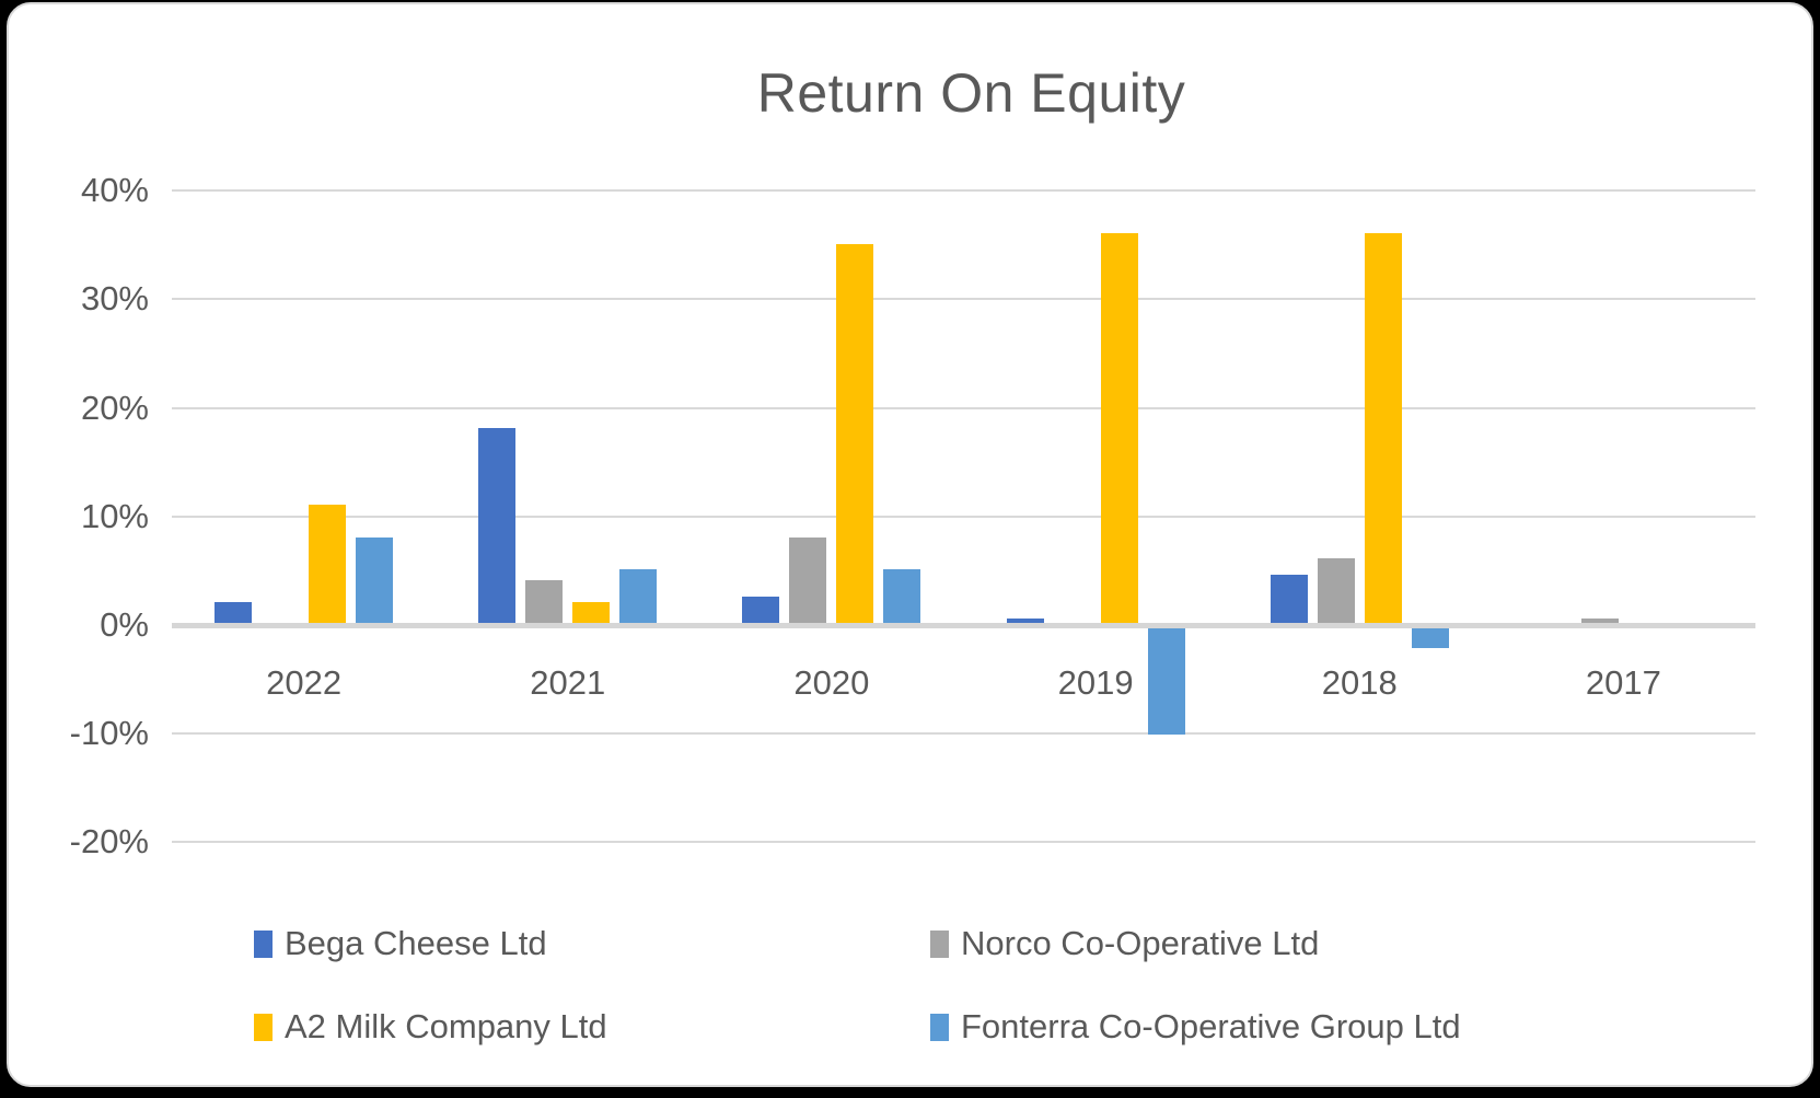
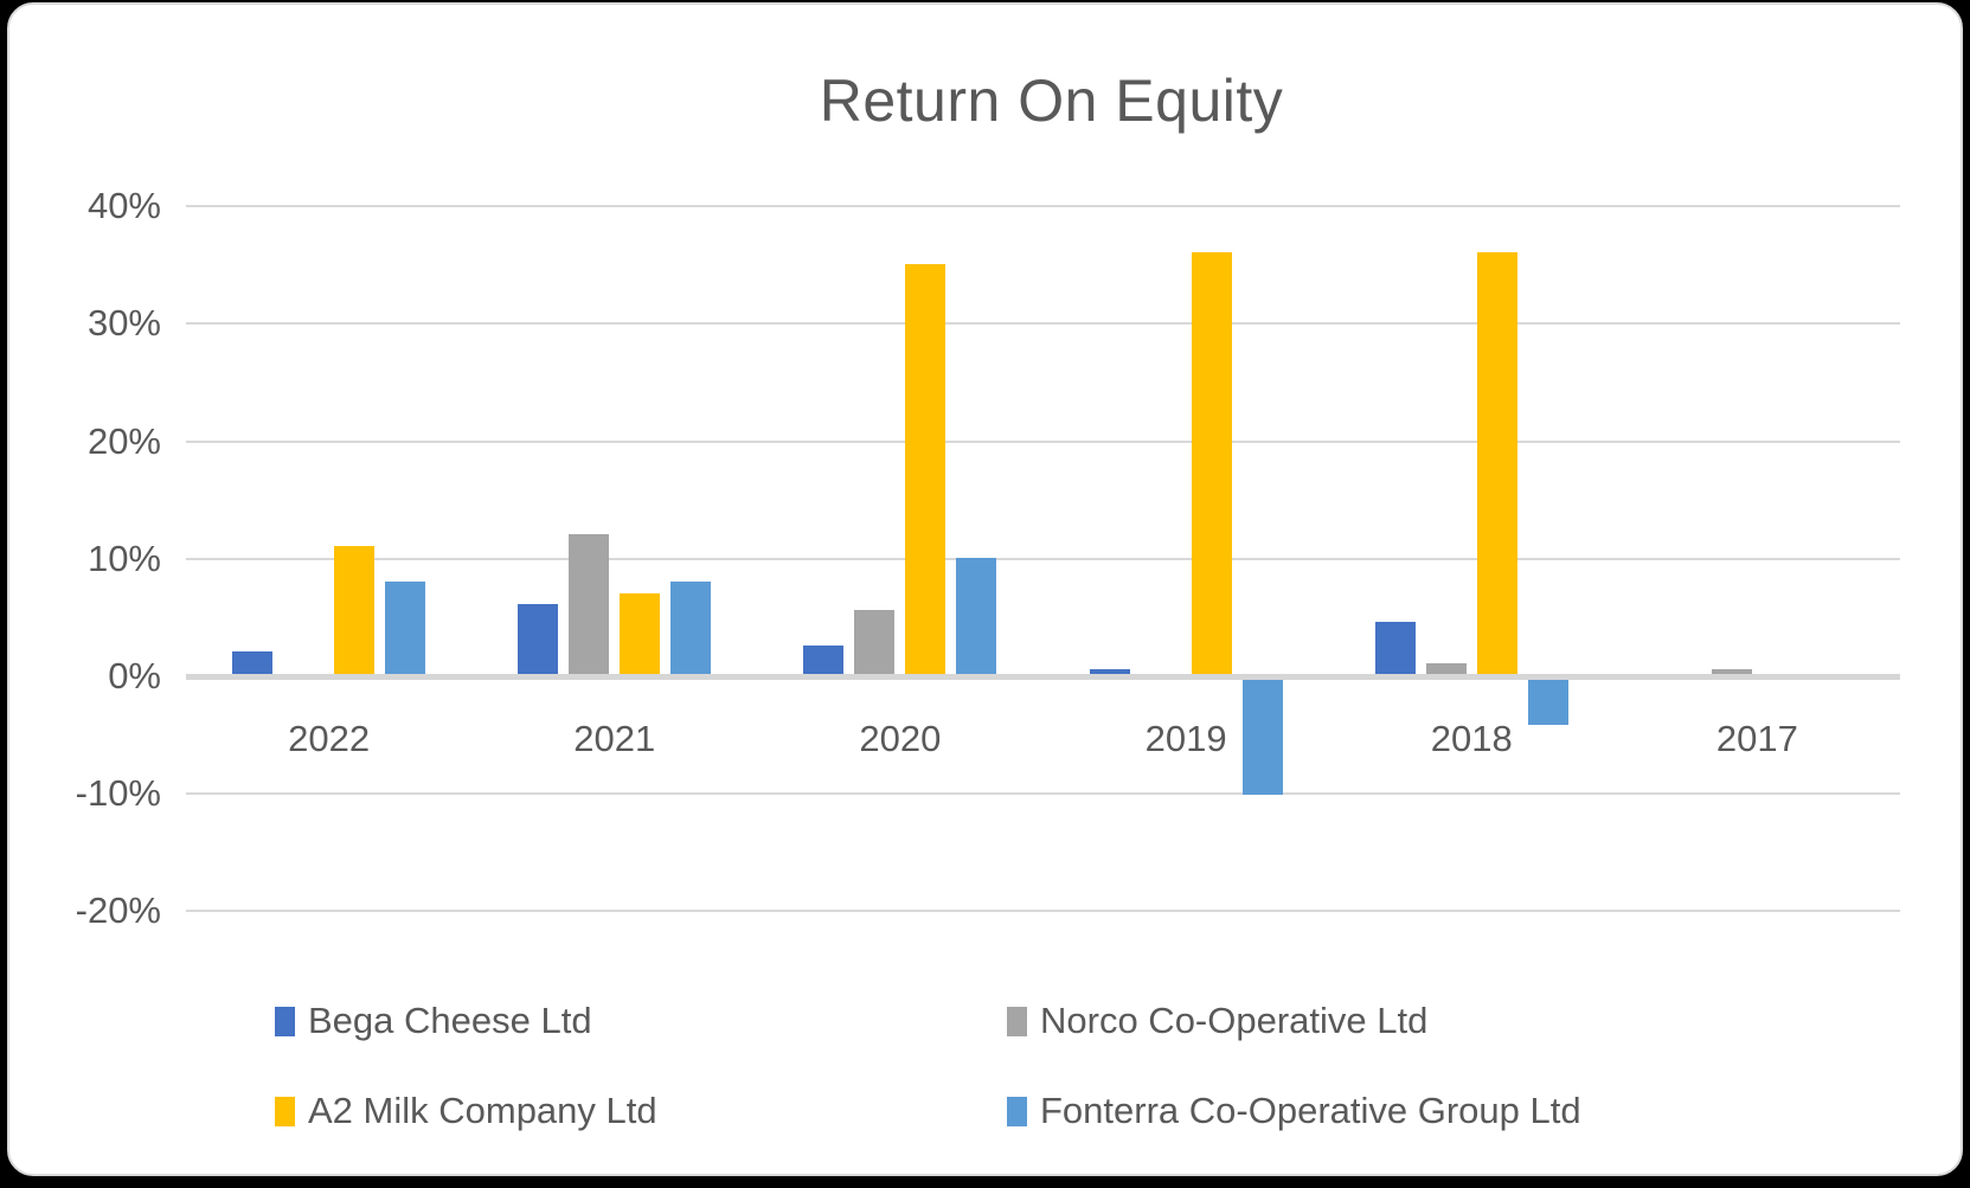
Bega Cheese Ltd/2021: 18% -> 6%
Norco Co-Operative Ltd/2021: 4% -> 12%
A2 Milk Company Ltd/2021: 2% -> 7%
Fonterra Co-Operative Group Ltd/2021: 5% -> 8%
Norco Co-Operative Ltd/2020: 8% -> 6%
Fonterra Co-Operative Group Ltd/2020: 5% -> 10%
Norco Co-Operative Ltd/2018: 6% -> 1%
Fonterra Co-Operative Group Ltd/2018: -2% -> -4%
